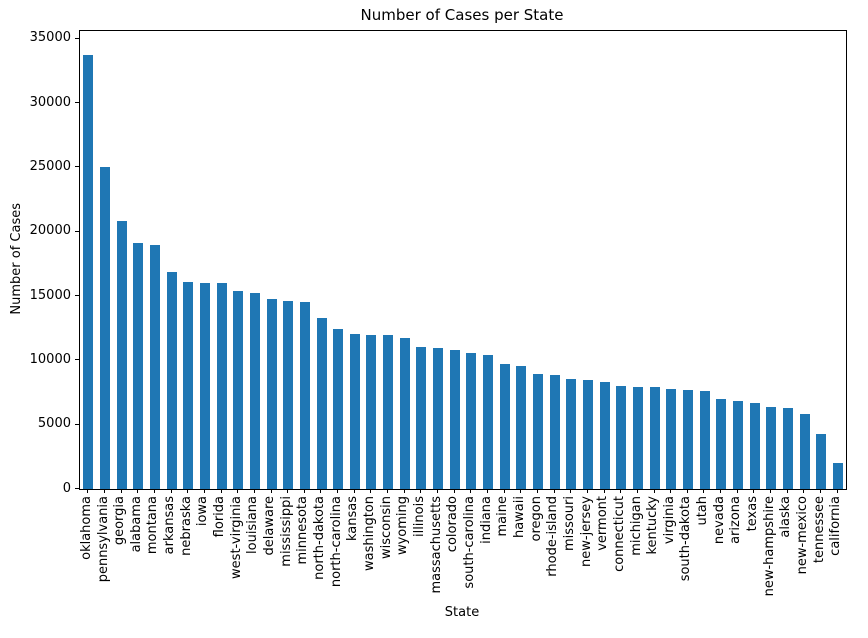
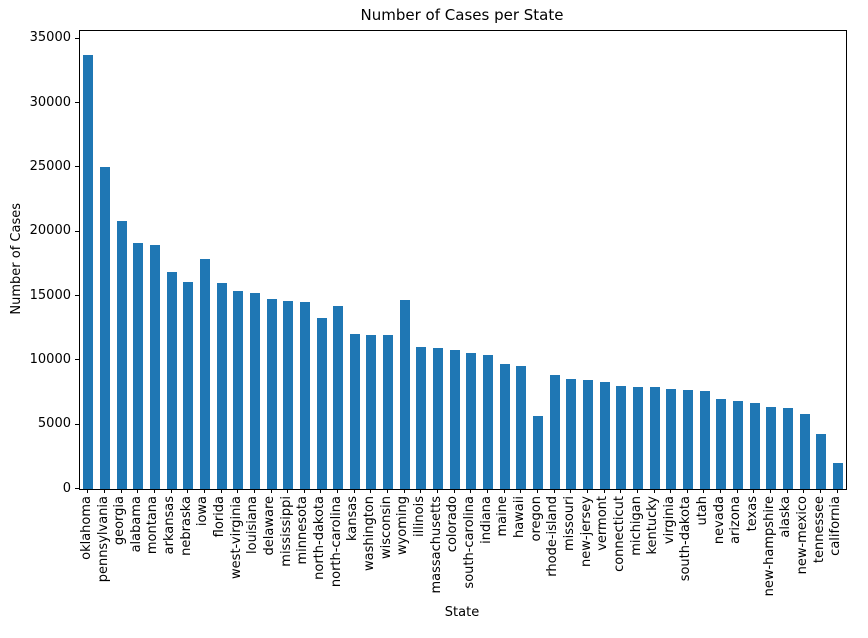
iowa: 16000 -> 17900
north-carolina: 12400 -> 14200
wyoming: 11800 -> 14700
oregon: 9000 -> 5700
